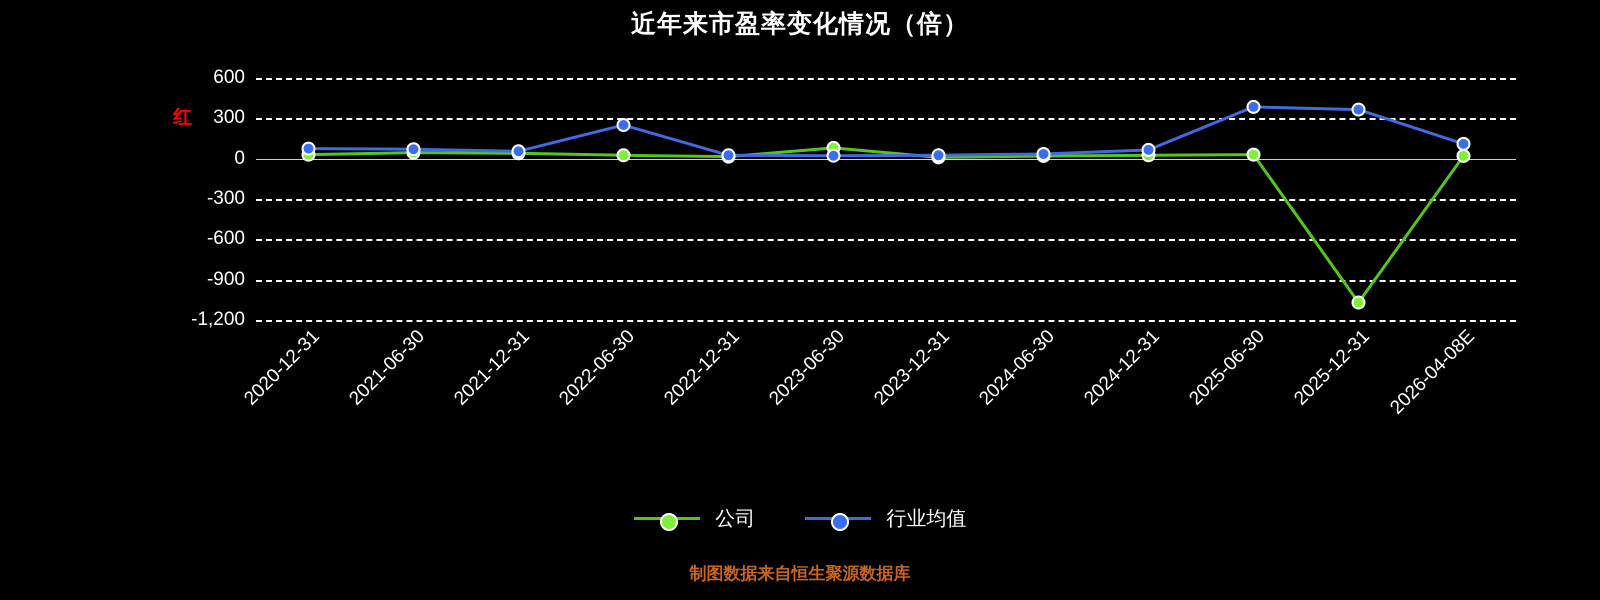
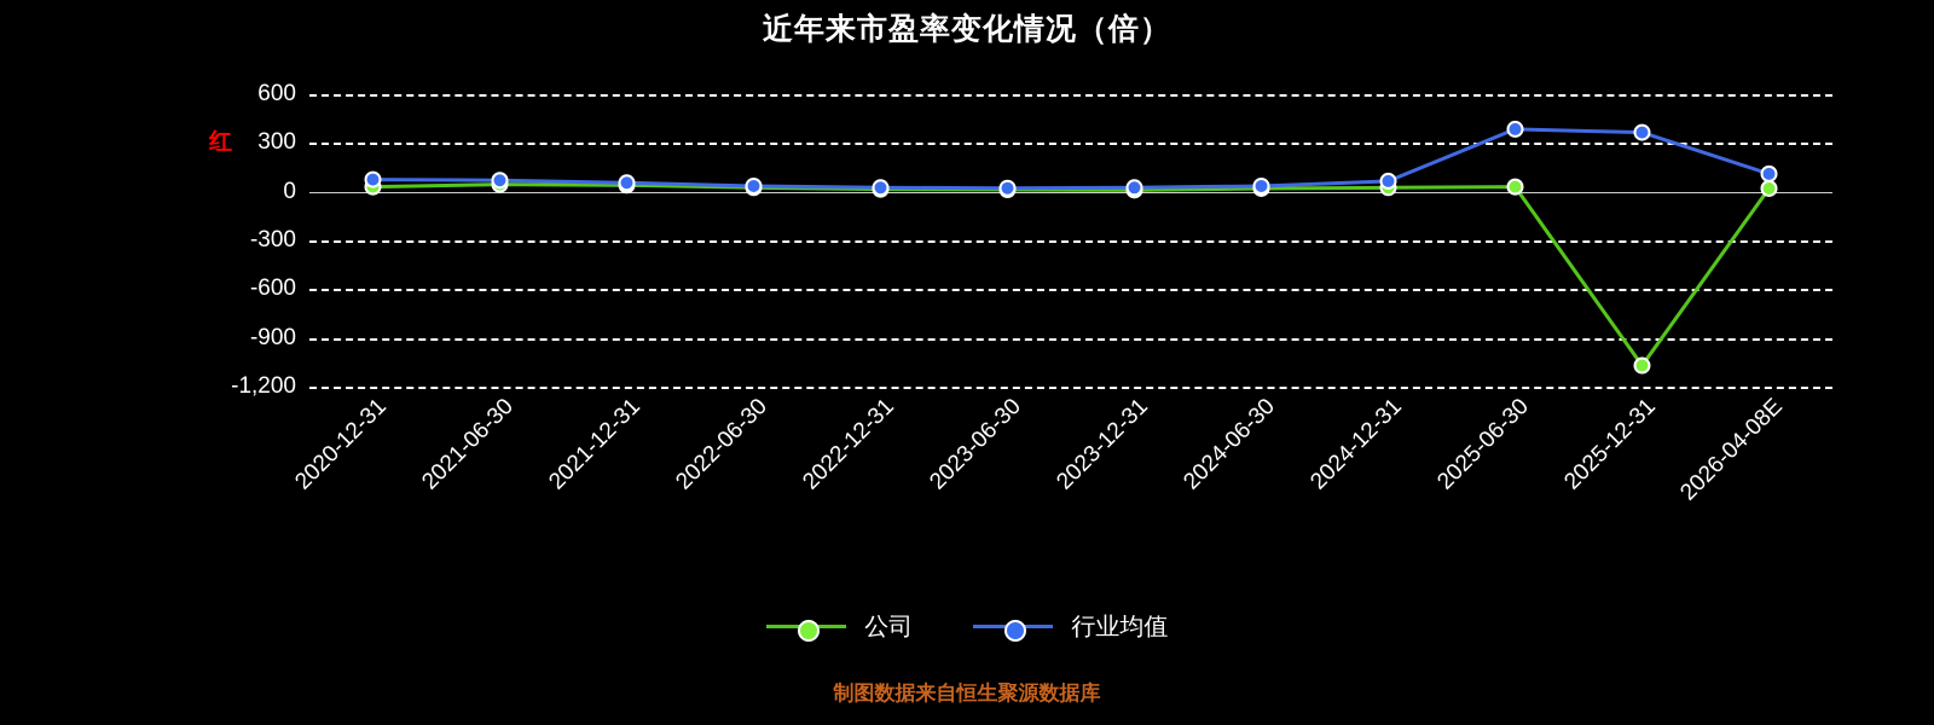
行业均值/2022-06-30: 250 -> 40
公司/2023-06-30: 80 -> 10
